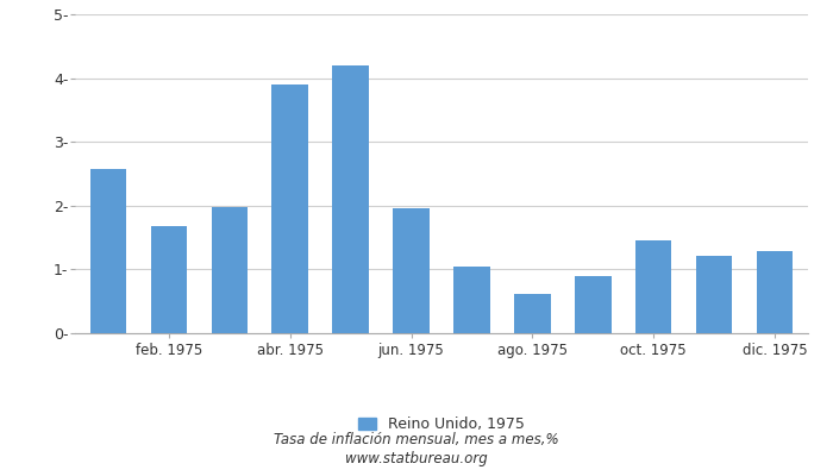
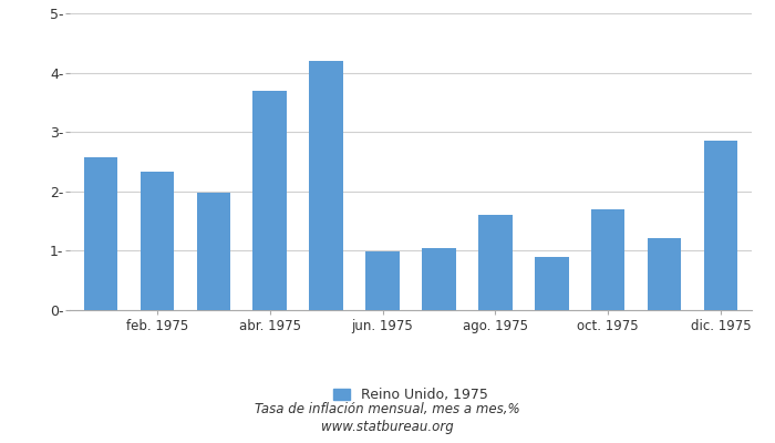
feb. 1975: 1.67- -> 2.34-
abr. 1975: 3.89- -> 3.70-
jun. 1975: 1.96- -> 0.98-
ago. 1975: 0.61- -> 1.60-
oct. 1975: 1.46- -> 1.70-
dic. 1975: 1.28- -> 2.86-
